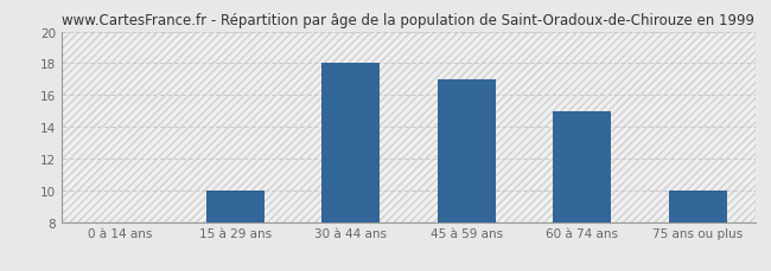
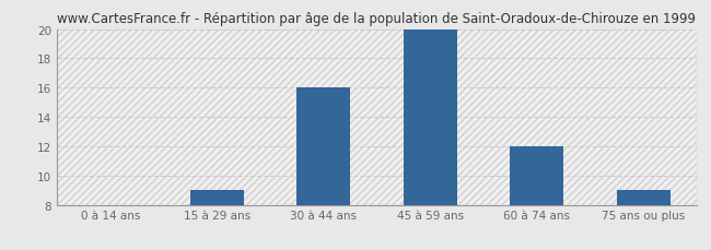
15 à 29 ans: 10 -> 9
30 à 44 ans: 18 -> 16
45 à 59 ans: 17 -> 20
60 à 74 ans: 15 -> 12
75 ans ou plus: 10 -> 9
